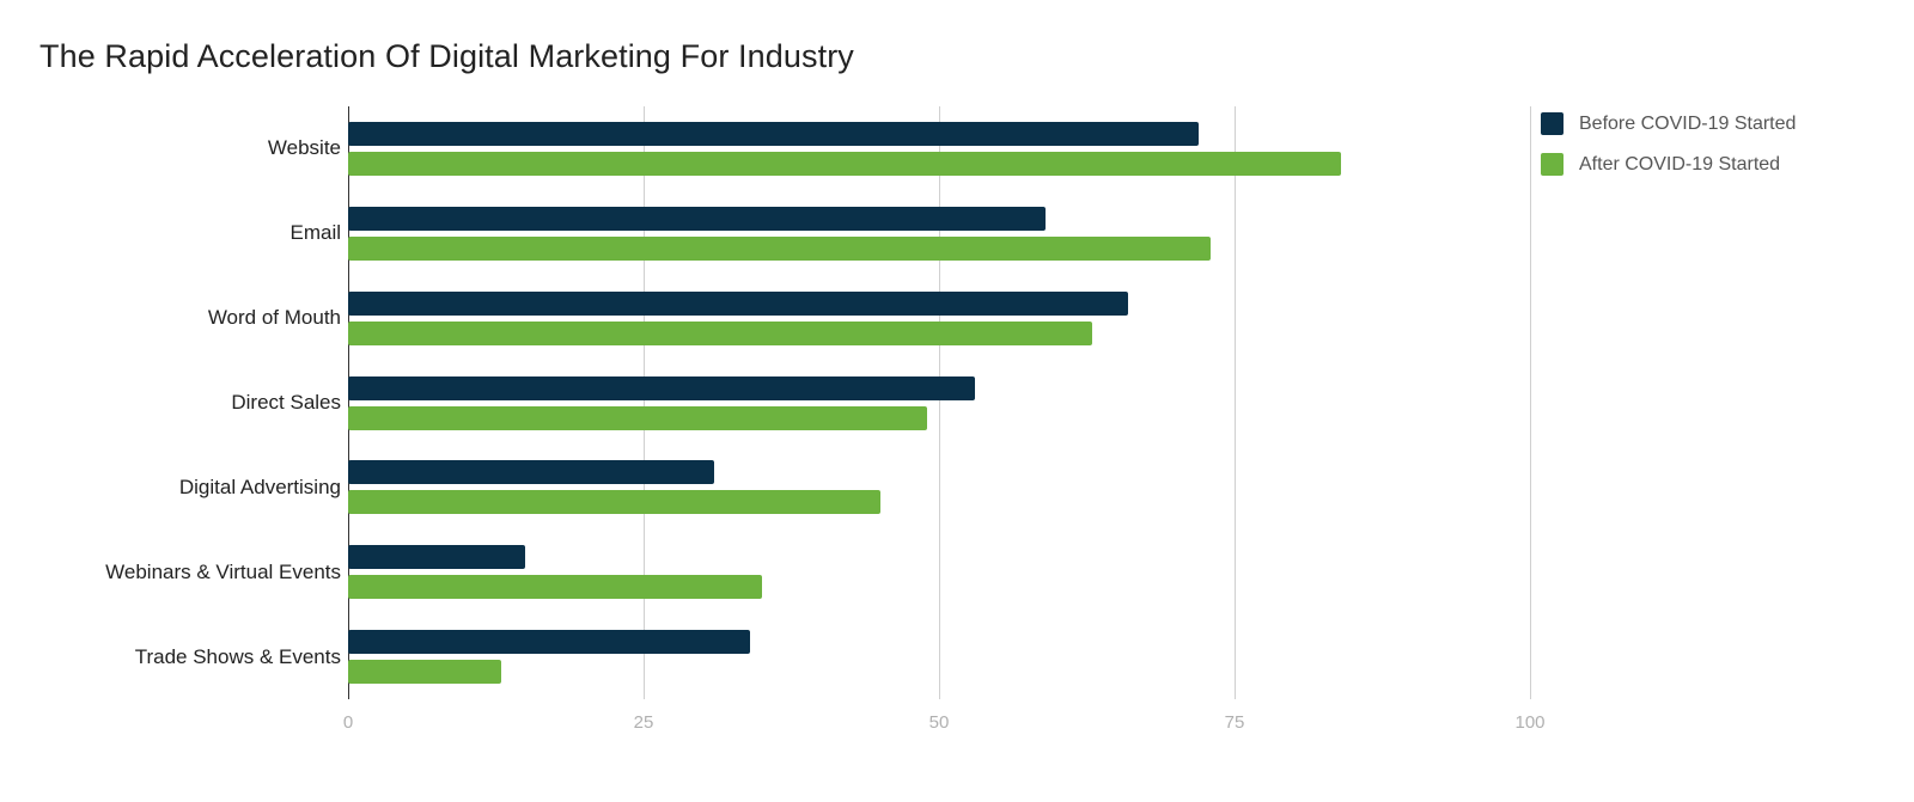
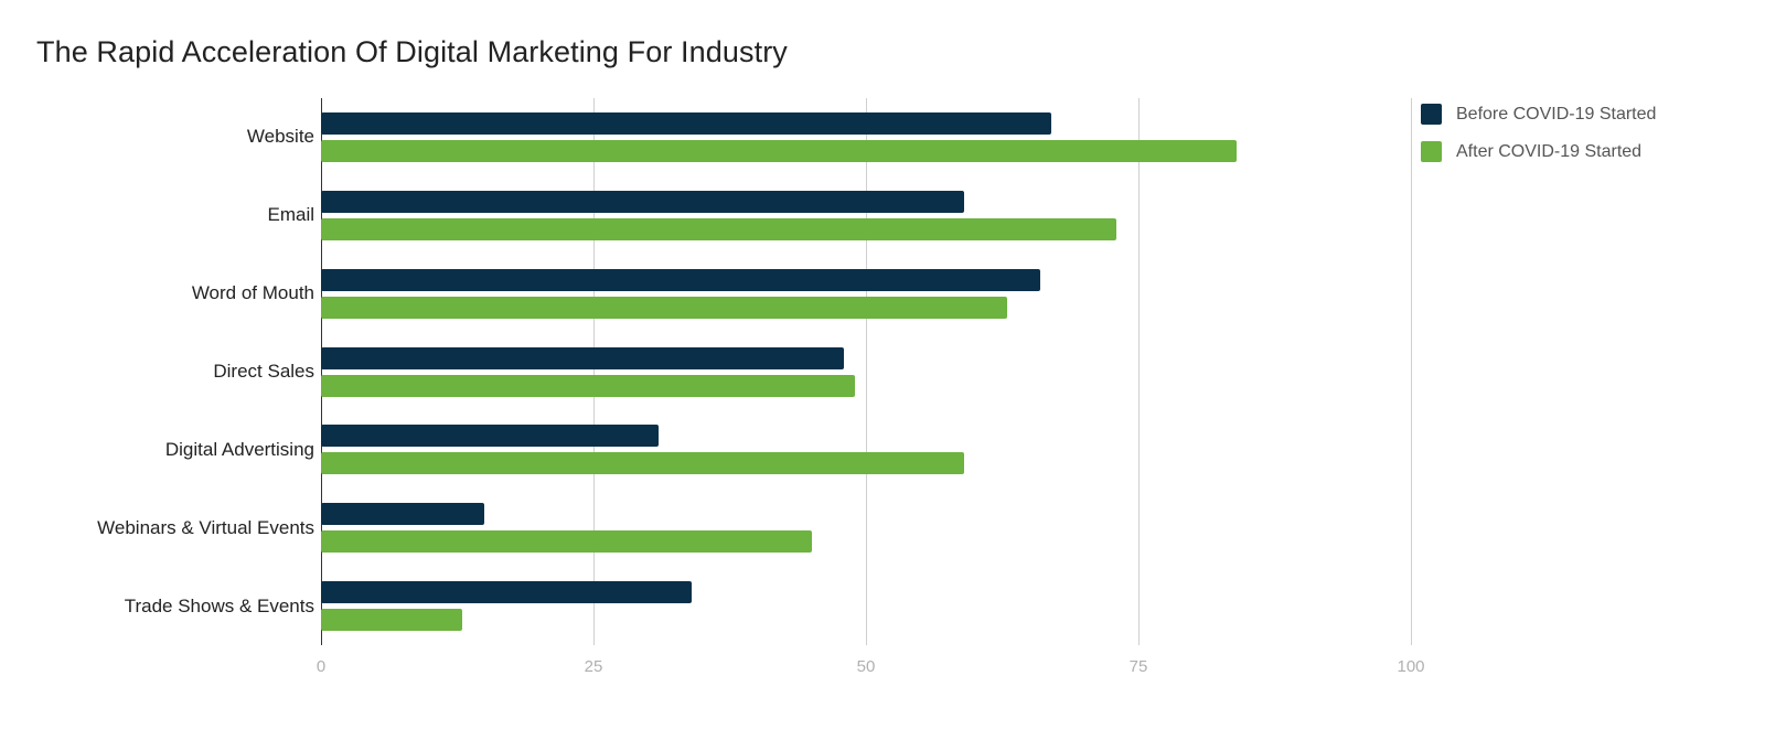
Before COVID-19 Started/Website: 72 -> 67
Before COVID-19 Started/Direct Sales: 53 -> 48
After COVID-19 Started/Digital Advertising: 45 -> 59
After COVID-19 Started/Webinars & Virtual Events: 35 -> 45
